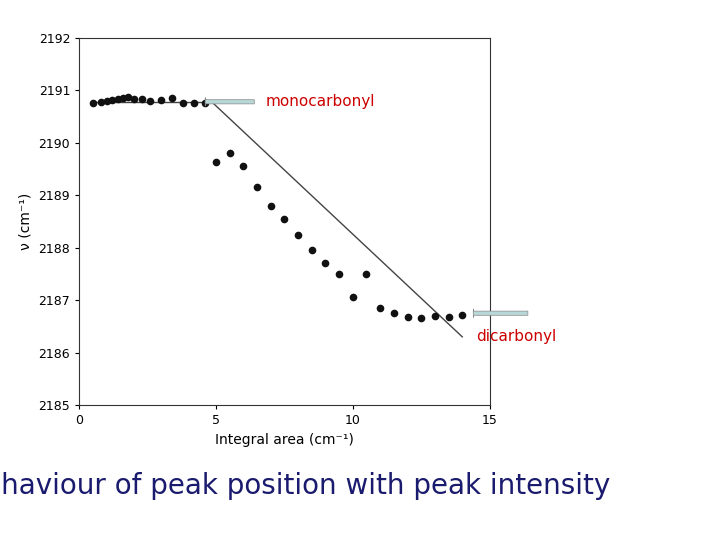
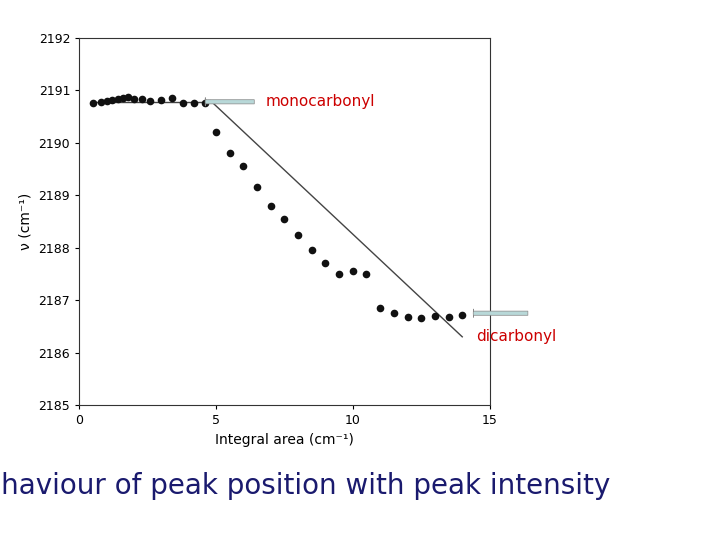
5: 2189.64 -> 2190.20
10: 2187.06 -> 2187.55
